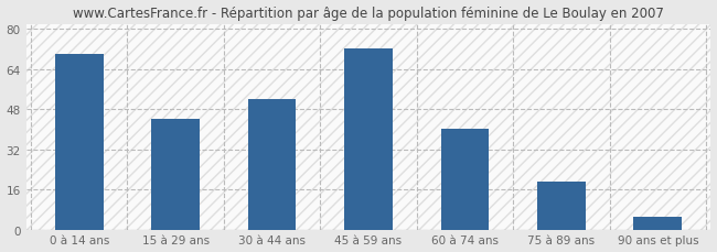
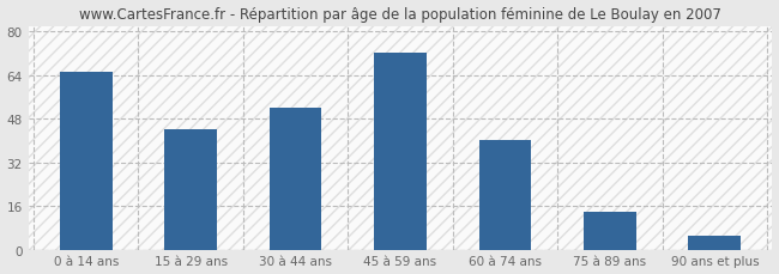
0 à 14 ans: 70 -> 65
75 à 89 ans: 19 -> 14
